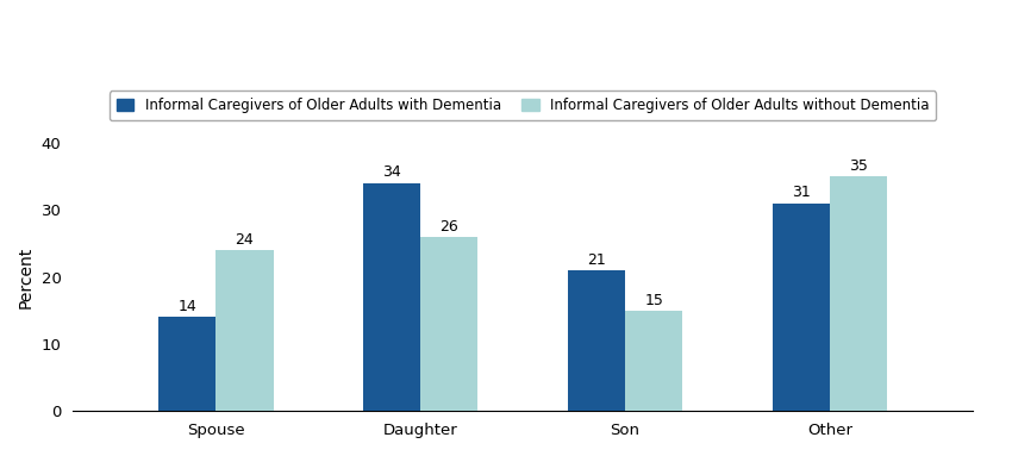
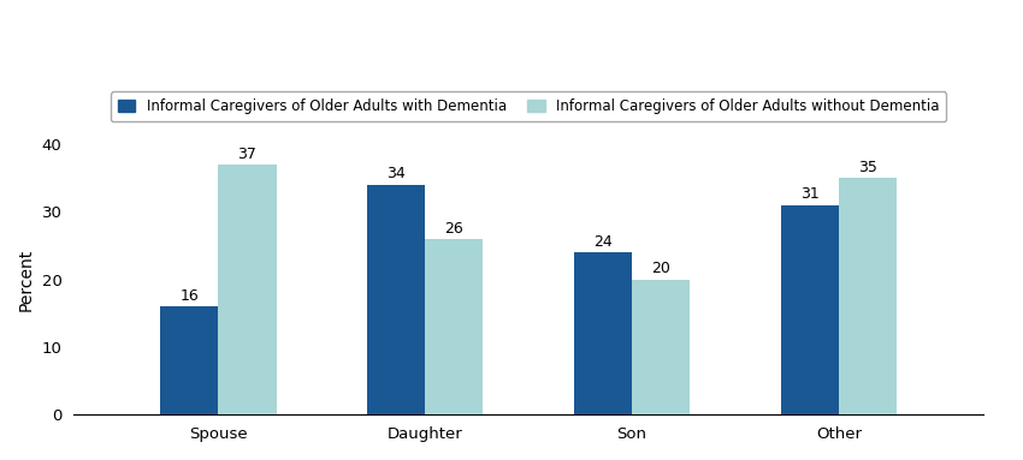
Informal Caregivers of Older Adults with Dementia/Spouse: 14 -> 16
Informal Caregivers of Older Adults without Dementia/Spouse: 24 -> 37
Informal Caregivers of Older Adults with Dementia/Son: 21 -> 24
Informal Caregivers of Older Adults without Dementia/Son: 15 -> 20
